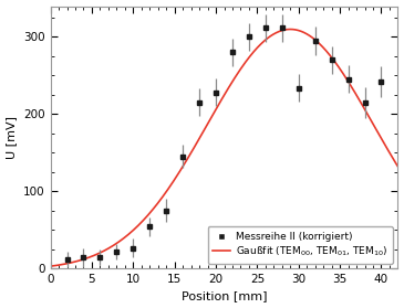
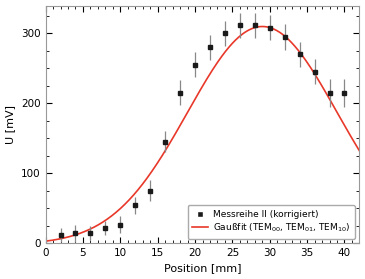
Messreihe II (korrigiert)/20: 228 -> 255
Messreihe II (korrigiert)/30: 234 -> 308
Messreihe II (korrigiert)/40: 242 -> 215
